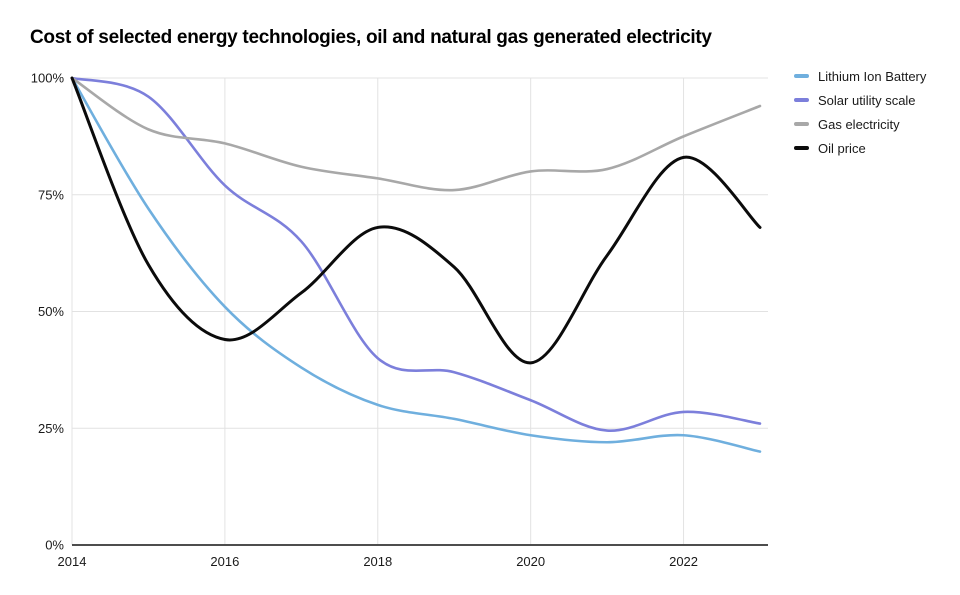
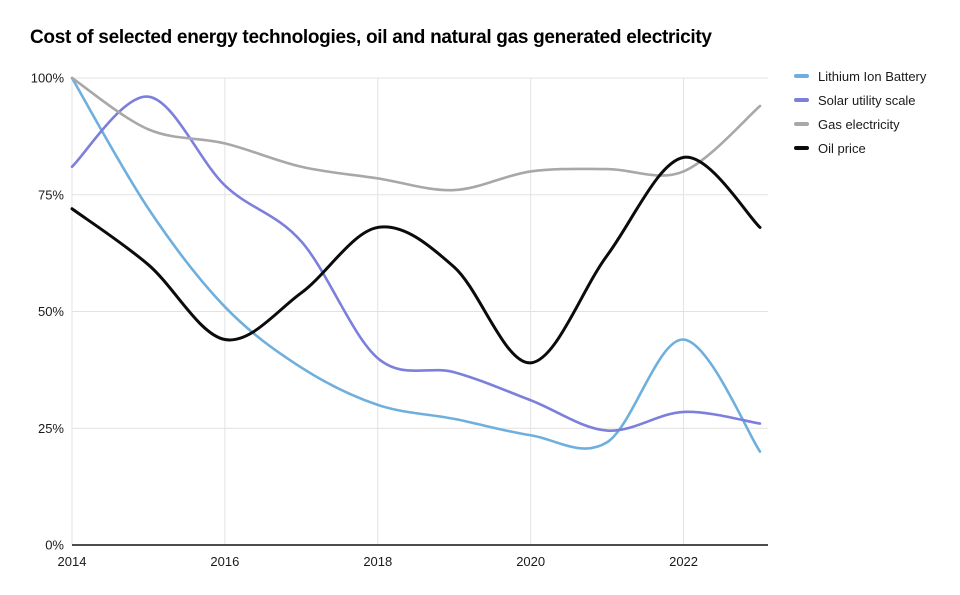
Solar utility scale/2014: 100% -> 81%
Oil price/2014: 100% -> 72%
Lithium Ion Battery/2022: 24% -> 44%
Gas electricity/2022: 88% -> 80%
